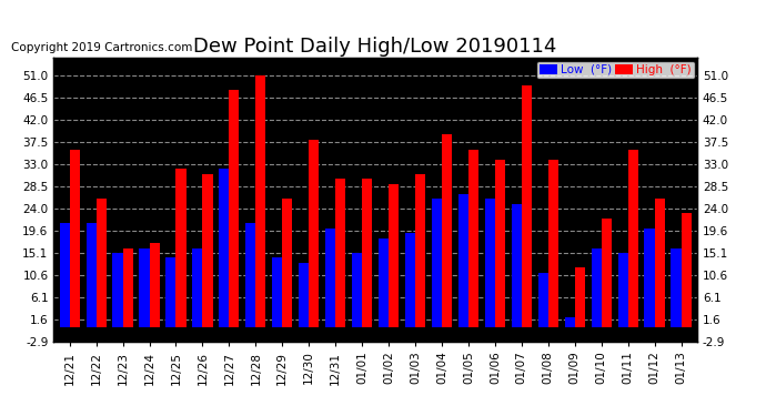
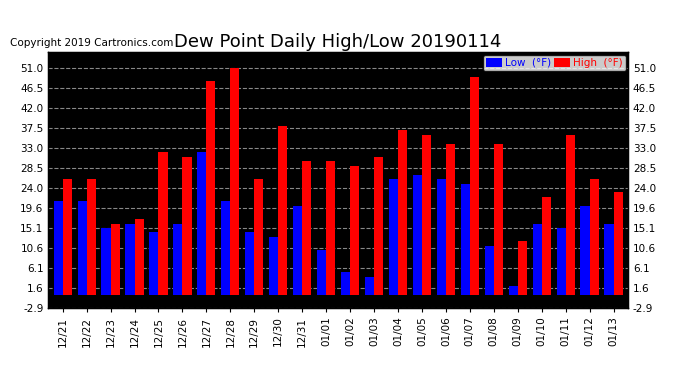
High (°F)/12/21: 36 -> 26
Low (°F)/01/01: 15 -> 10
Low (°F)/01/02: 18 -> 5
Low (°F)/01/03: 19 -> 4
High (°F)/01/04: 39 -> 37
